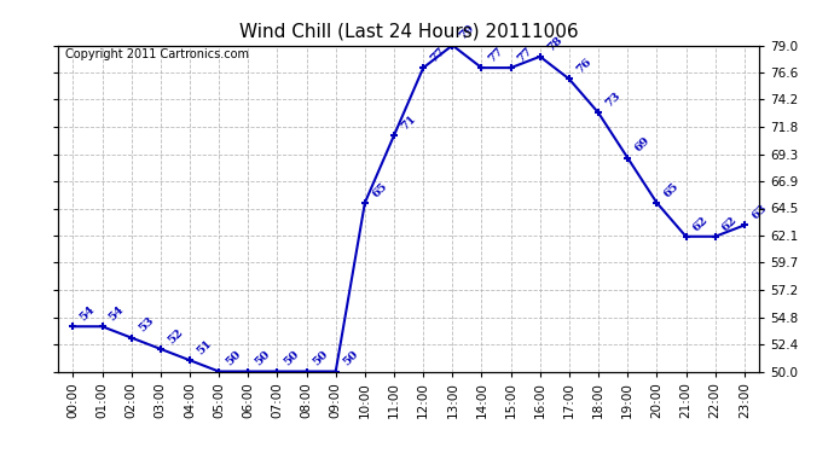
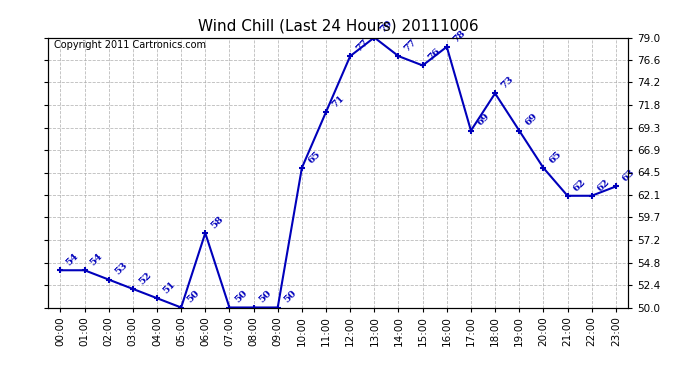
06:00: 50 -> 58
15:00: 77 -> 76
17:00: 76 -> 69
